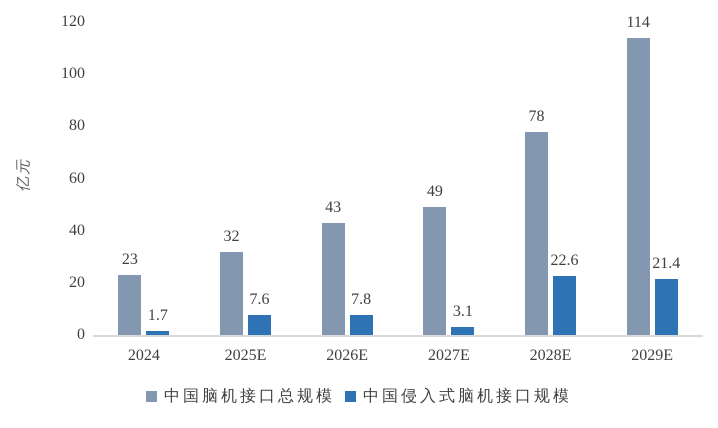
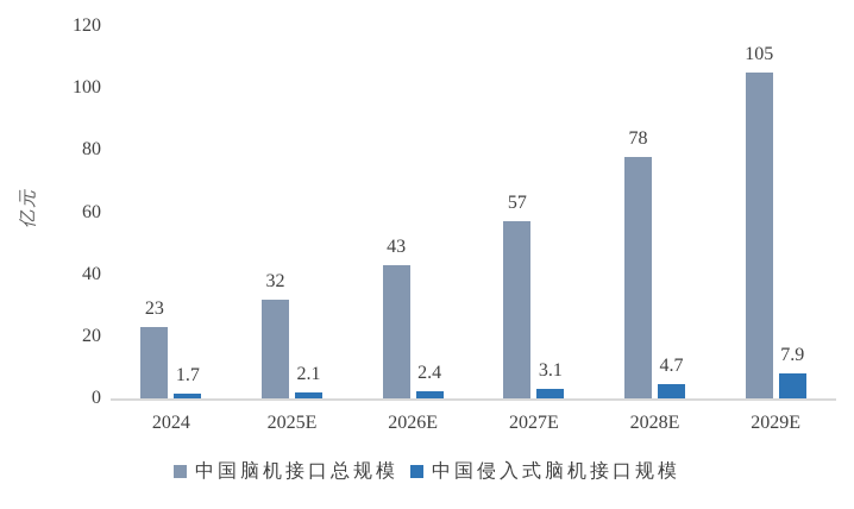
中国侵入式脑机接口规模/2025E: 7.6 -> 2.1
中国侵入式脑机接口规模/2026E: 7.8 -> 2.4
中国脑机接口总规模/2027E: 49 -> 57
中国侵入式脑机接口规模/2028E: 22.6 -> 4.7
中国脑机接口总规模/2029E: 114 -> 105
中国侵入式脑机接口规模/2029E: 21.4 -> 7.9
